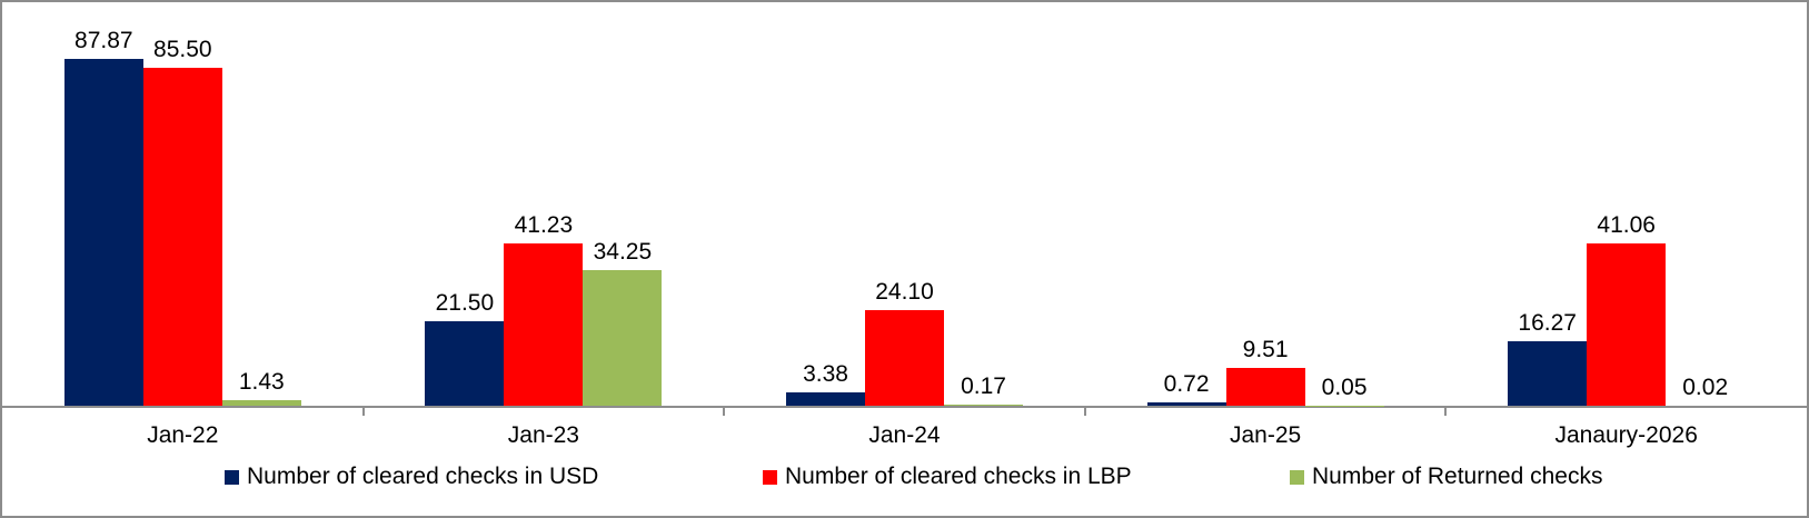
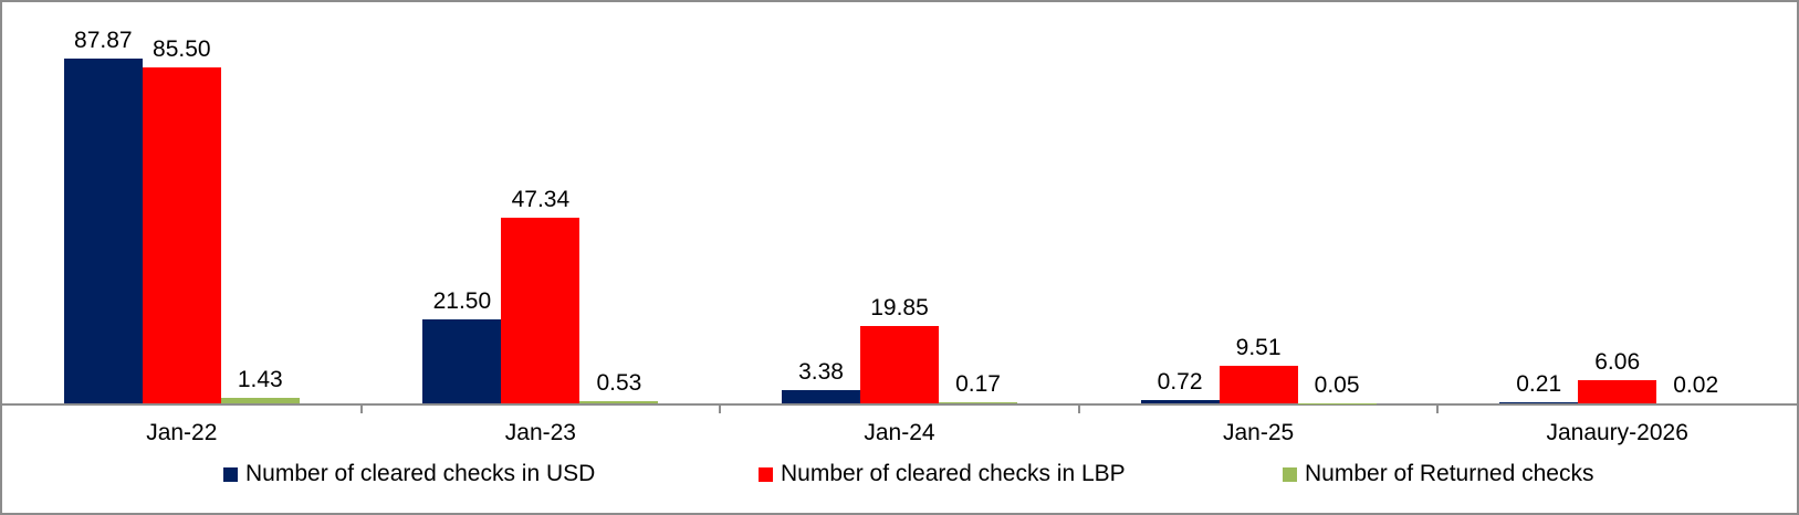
Number of cleared checks in LBP/Jan-23: 41.23 -> 47.34
Number of Returned checks/Jan-23: 34.25 -> 0.53
Number of cleared checks in LBP/Jan-24: 24.10 -> 19.85
Number of cleared checks in USD/Janaury-2026: 16.27 -> 0.21
Number of cleared checks in LBP/Janaury-2026: 41.06 -> 6.06
